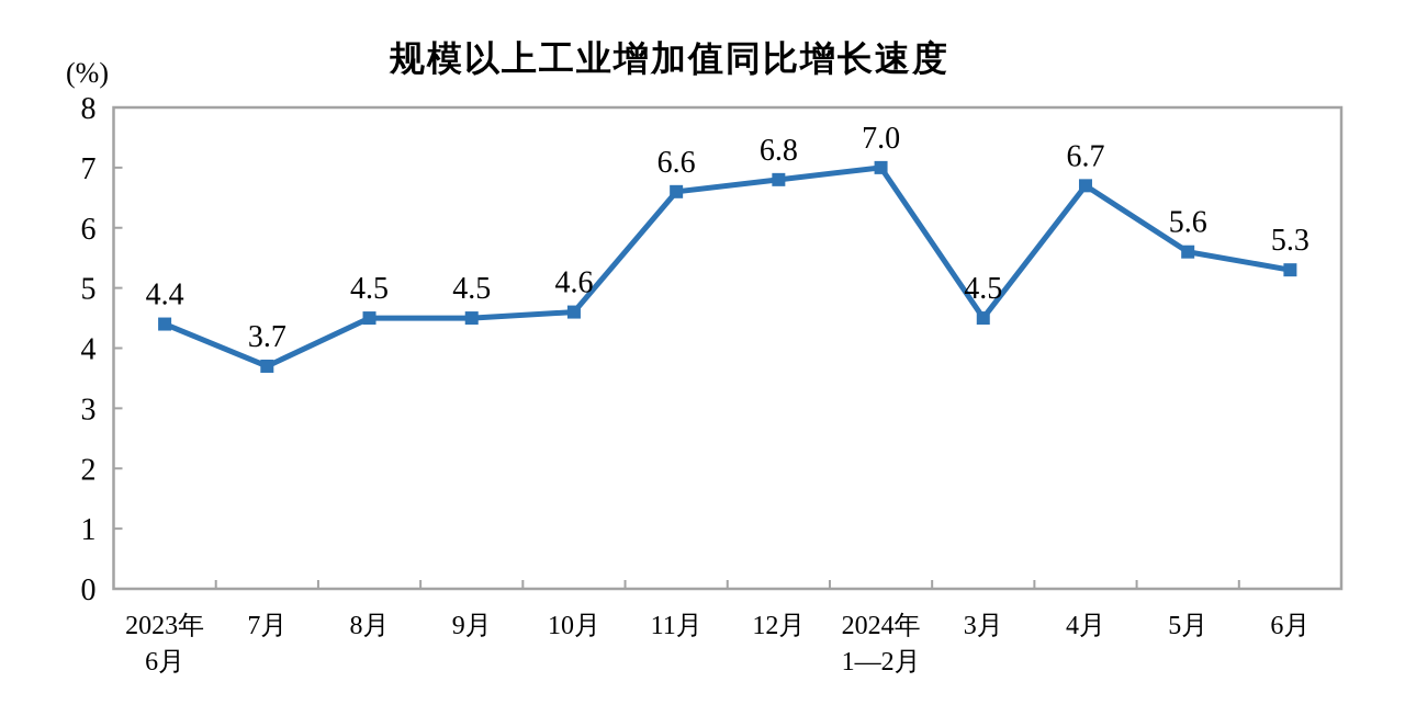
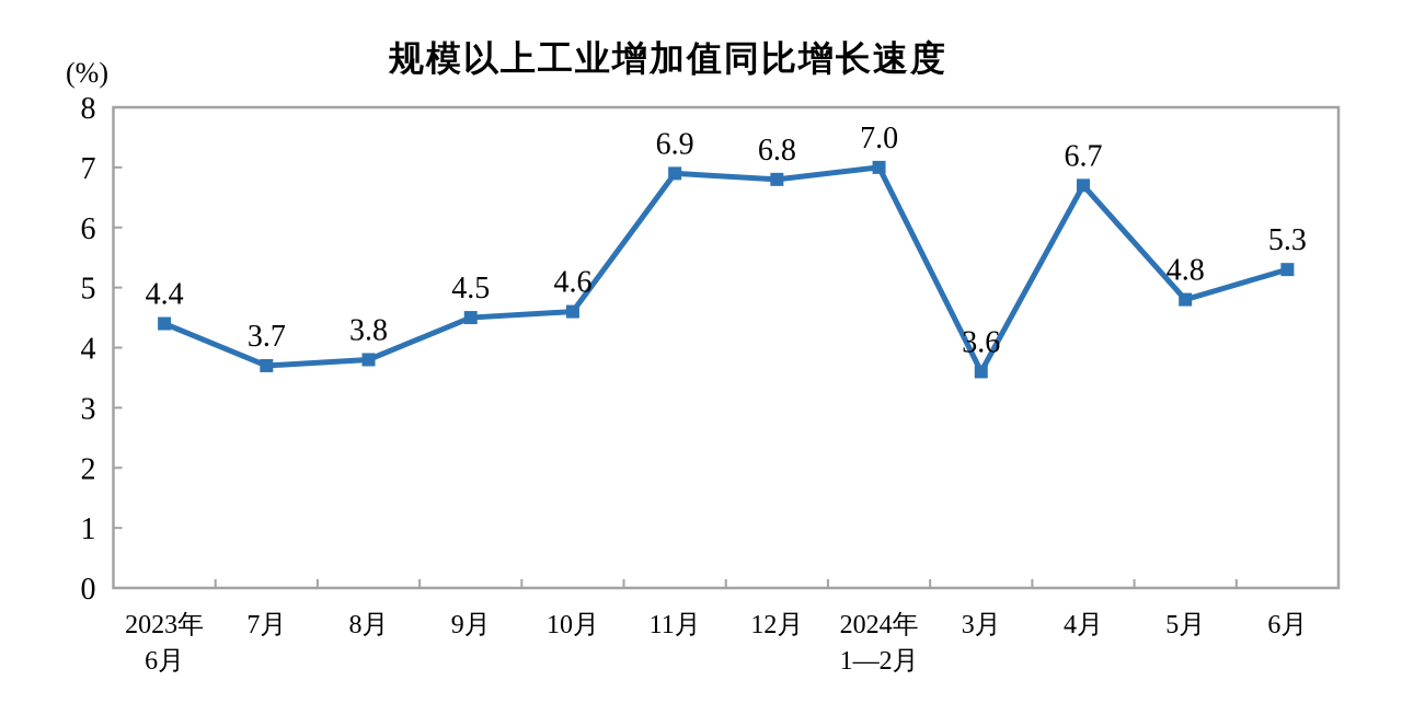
8月: 4.5 -> 3.8
11月: 6.6 -> 6.9
3月: 4.5 -> 3.6
5月: 5.6 -> 4.8
